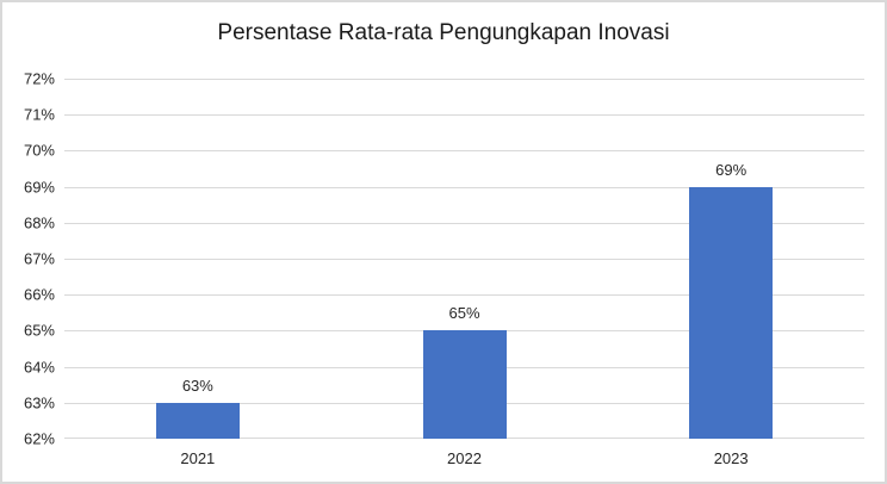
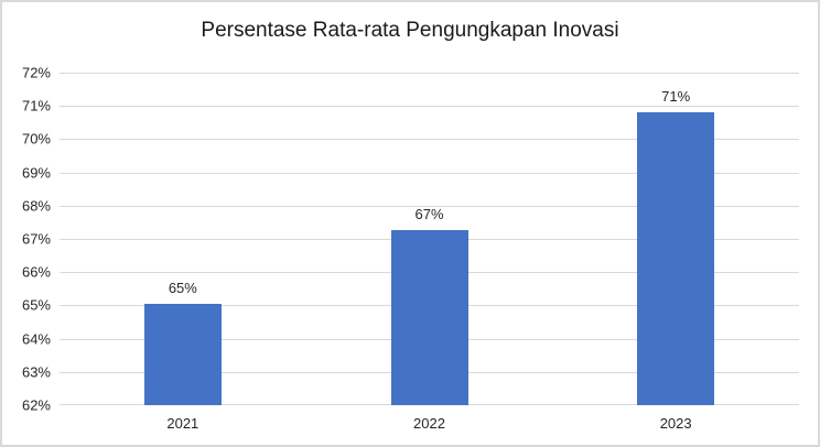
2021: 63% -> 65%
2022: 65% -> 67%
2023: 69% -> 71%
